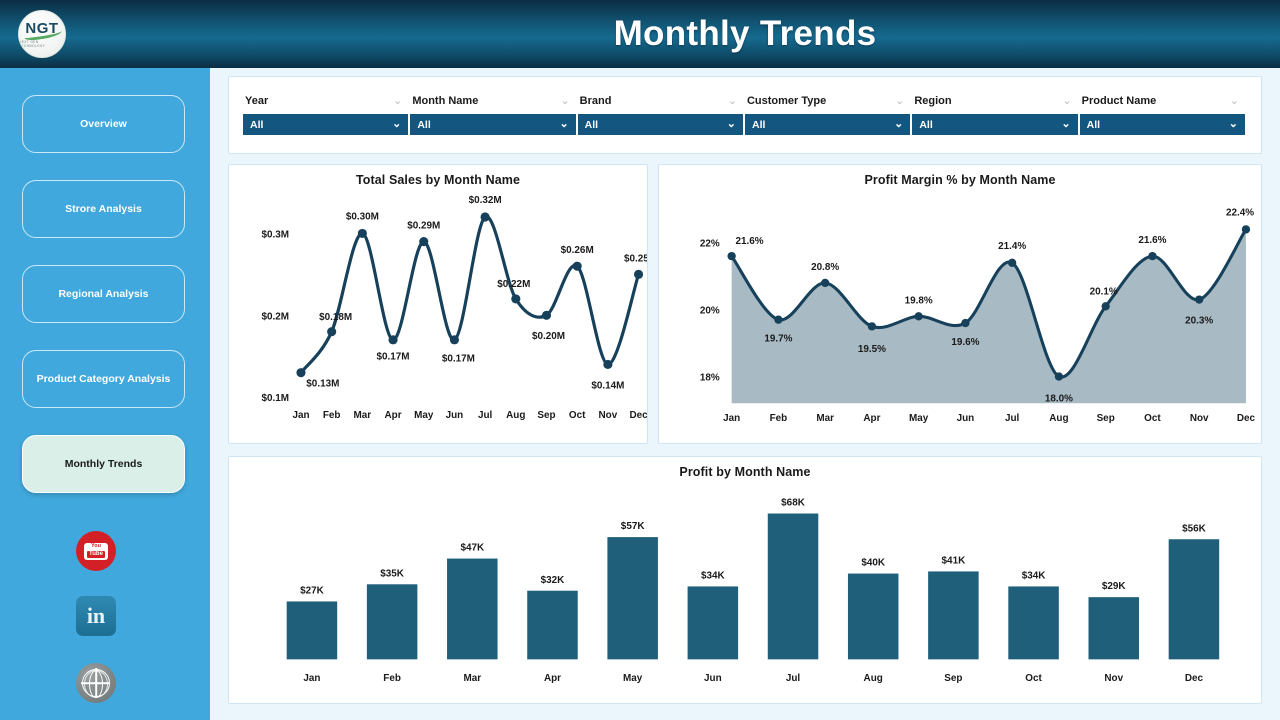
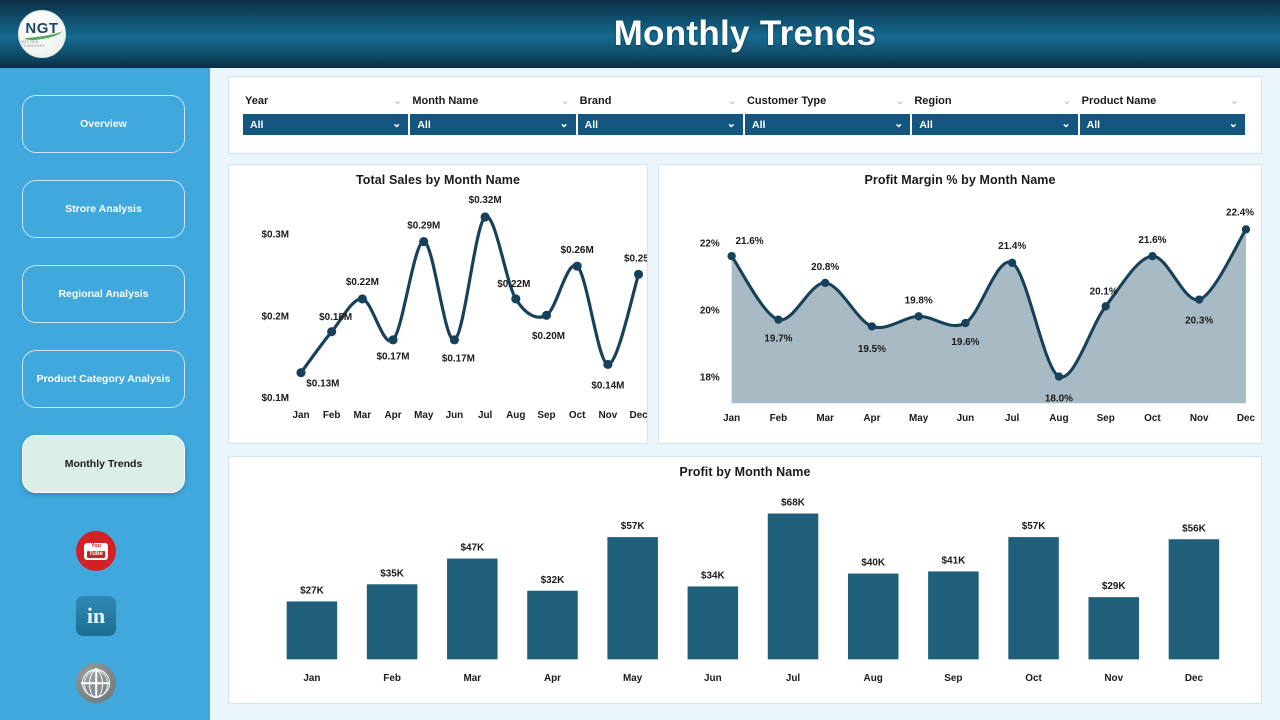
Total Sales by Month Name/Mar: $0.30M -> $0.22M
Profit by Month Name/Oct: $34K -> $57K
